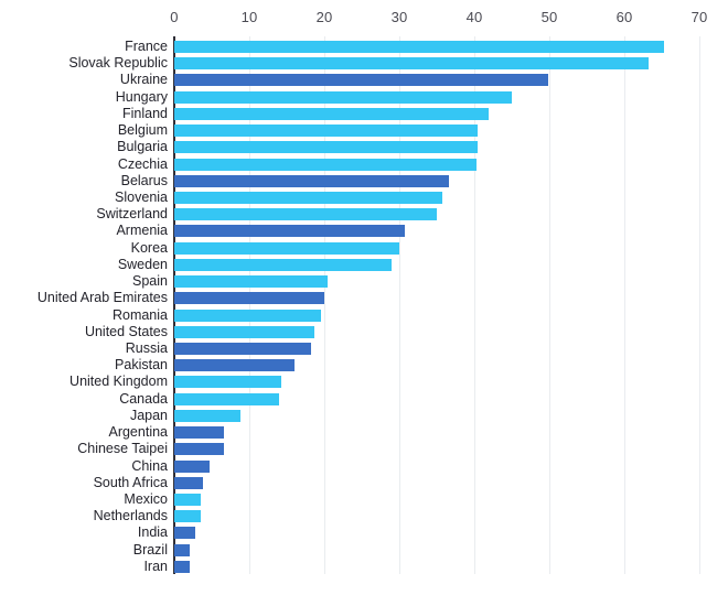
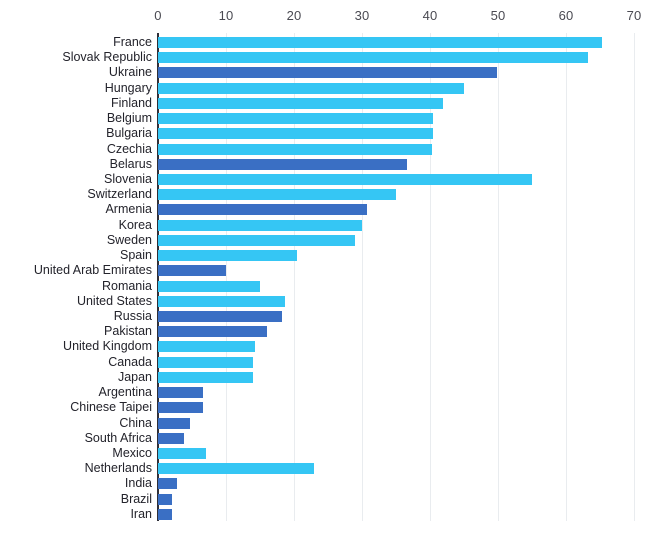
Slovenia: 36 -> 55
United Arab Emirates: 20 -> 10
Romania: 20 -> 15
Japan: 9 -> 14
Mexico: 4 -> 7
Netherlands: 4 -> 23
